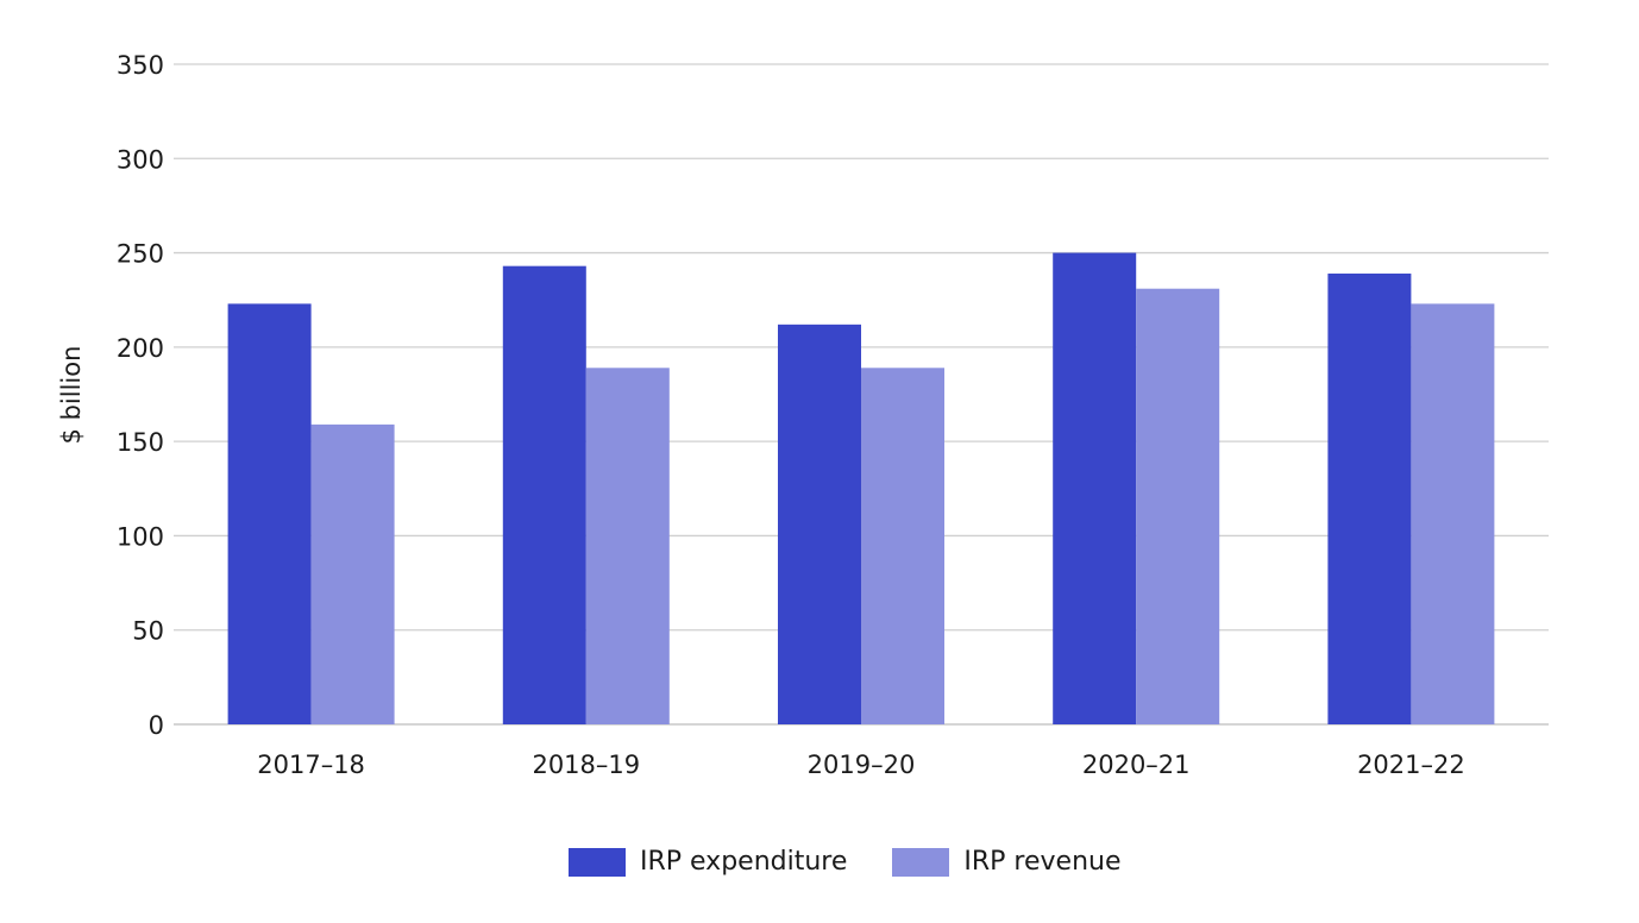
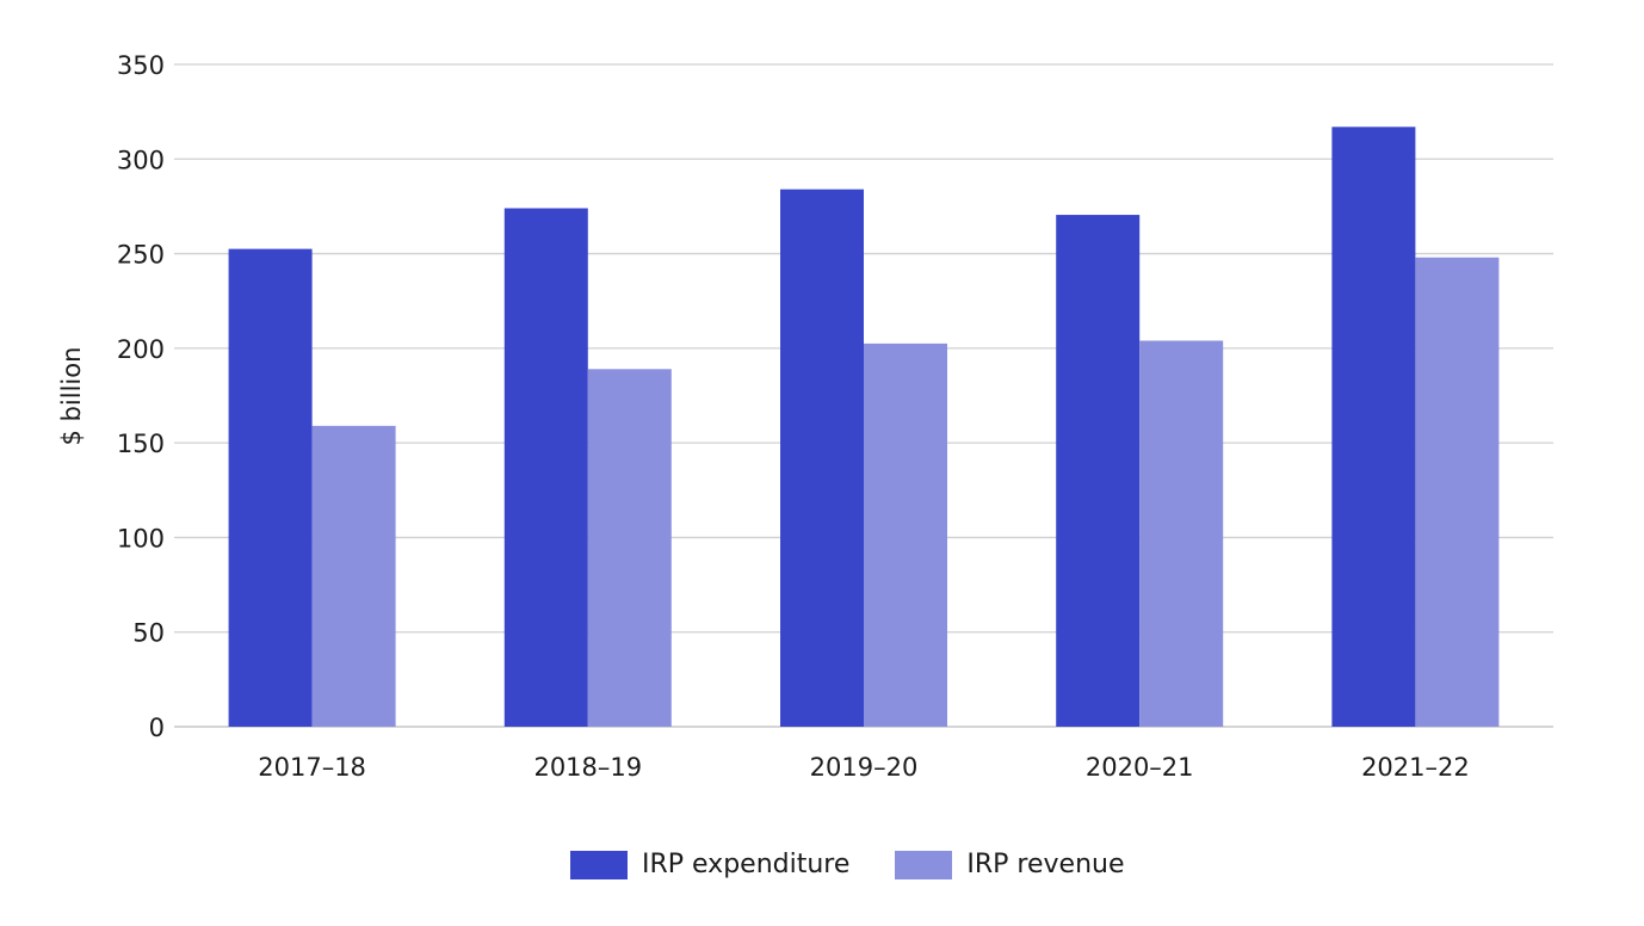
IRP expenditure/2017–18: 223 -> 252
IRP expenditure/2018–19: 243 -> 274
IRP expenditure/2019–20: 212 -> 284
IRP revenue/2019–20: 189 -> 202
IRP expenditure/2020–21: 250 -> 270
IRP revenue/2020–21: 231 -> 204
IRP expenditure/2021–22: 239 -> 317
IRP revenue/2021–22: 223 -> 248
